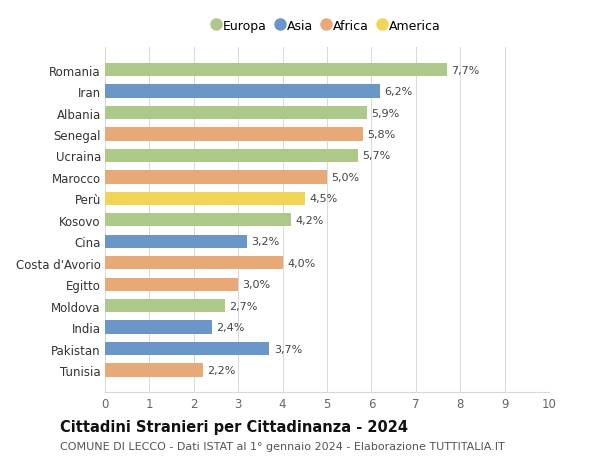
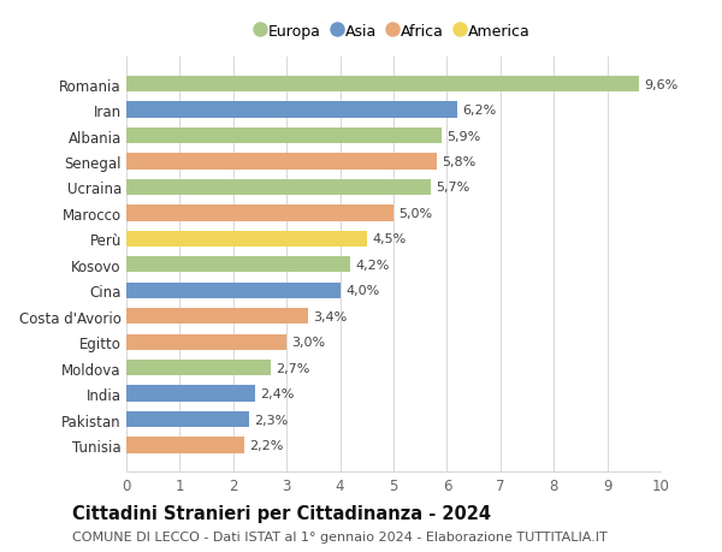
Romania: 7,7% -> 9,6%
Cina: 3,2% -> 4,0%
Costa d'Avorio: 4,0% -> 3,4%
Pakistan: 3,7% -> 2,3%
